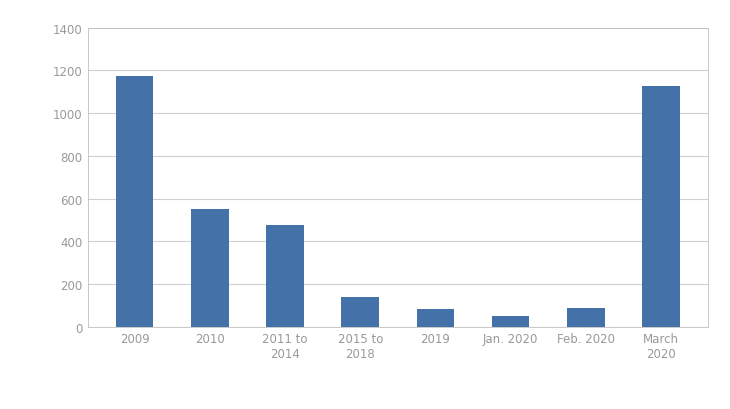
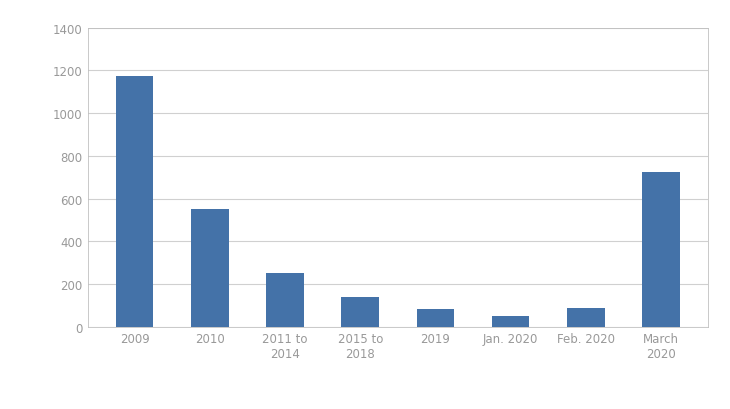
2011 to 2014: 475 -> 253
March 2020: 1125 -> 727
